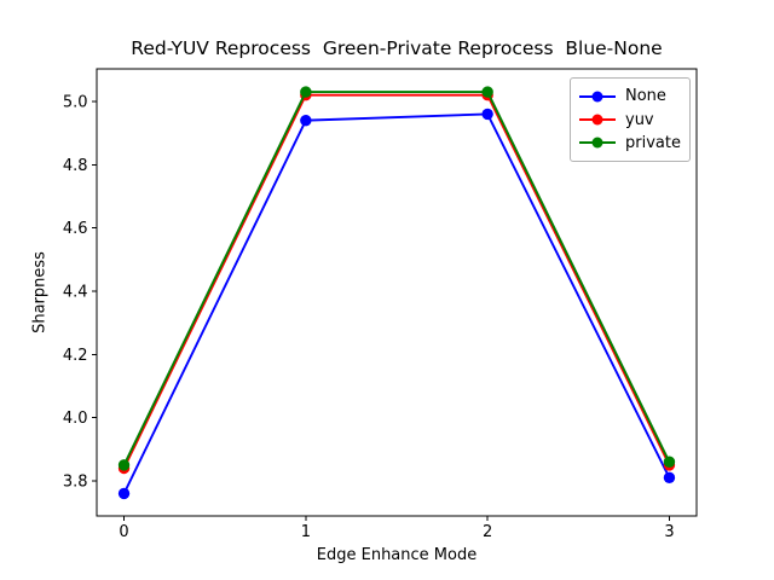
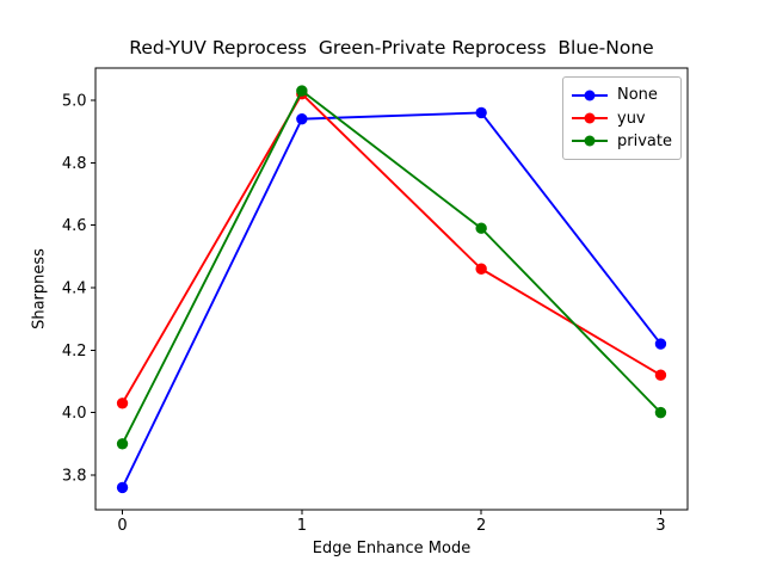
yuv/0: 3.84 -> 4.03
private/0: 3.85 -> 3.90
yuv/2: 5.02 -> 4.46
private/2: 5.03 -> 4.59
None/3: 3.81 -> 4.22
yuv/3: 3.85 -> 4.12
private/3: 3.86 -> 4.00
